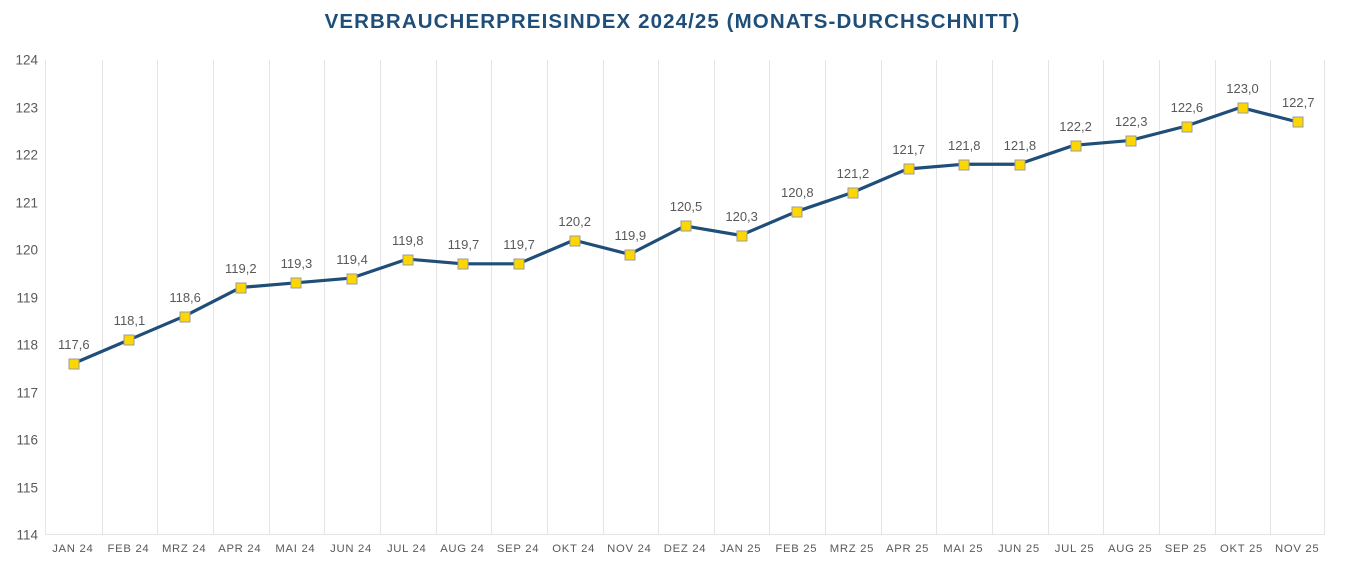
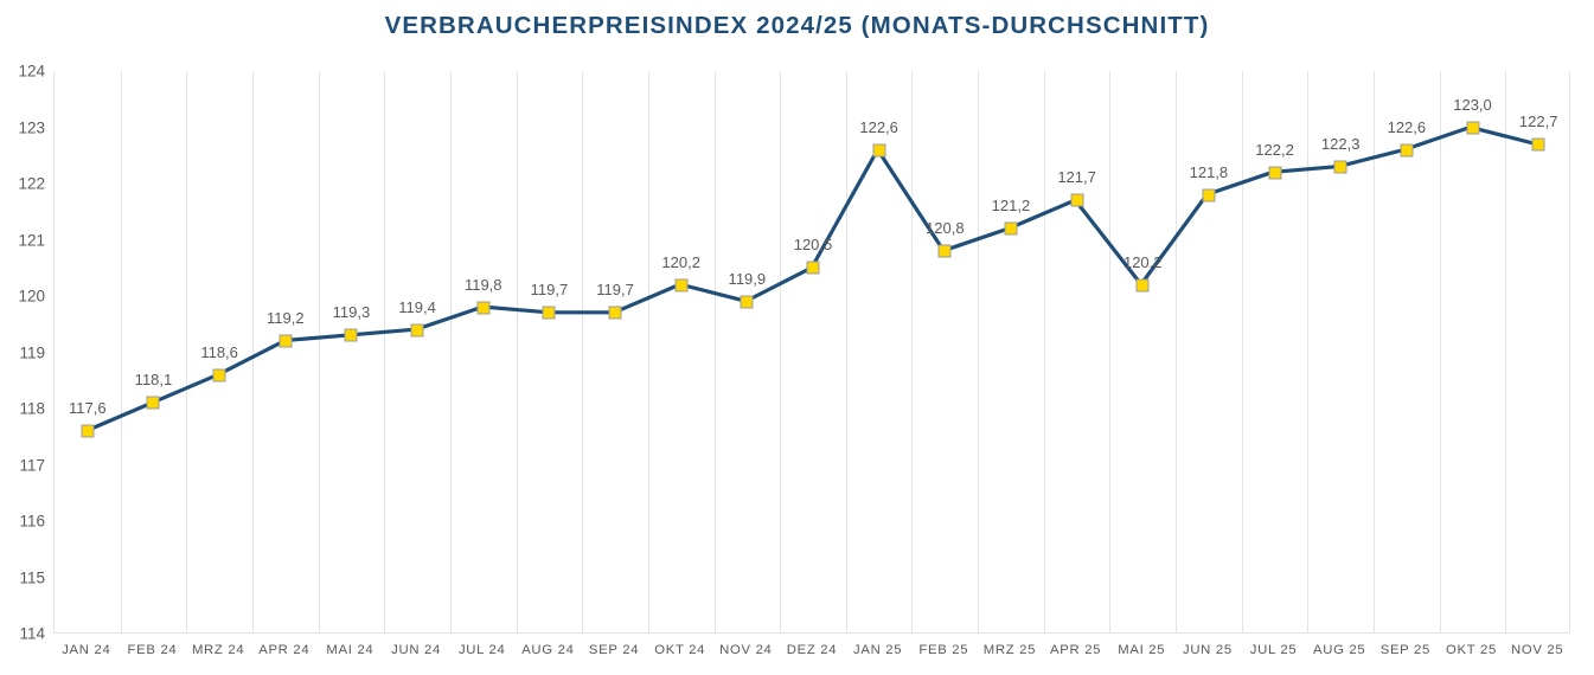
JAN 25: 120,3 -> 122,6
MAI 25: 121,8 -> 120,2
